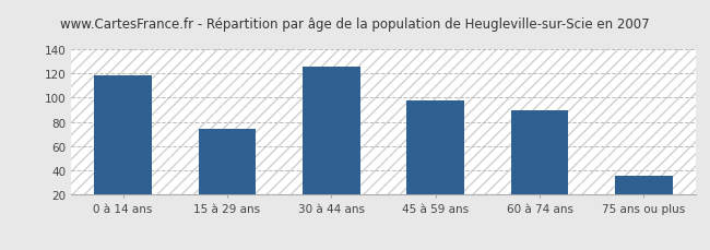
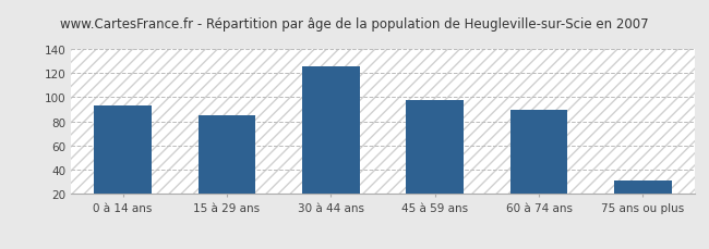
0 à 14 ans: 118 -> 93
15 à 29 ans: 74 -> 85
75 ans ou plus: 36 -> 31
